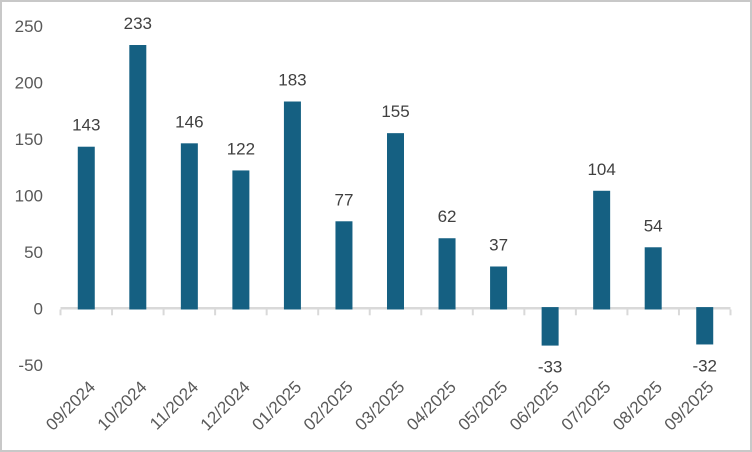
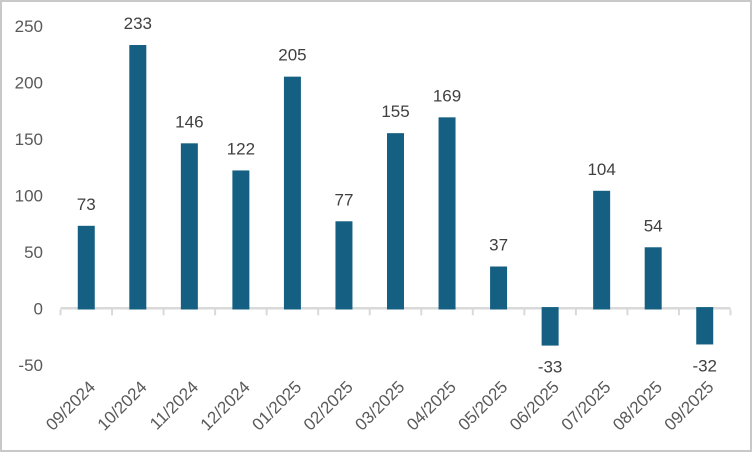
09/2024: 143 -> 73
01/2025: 183 -> 205
04/2025: 62 -> 169
